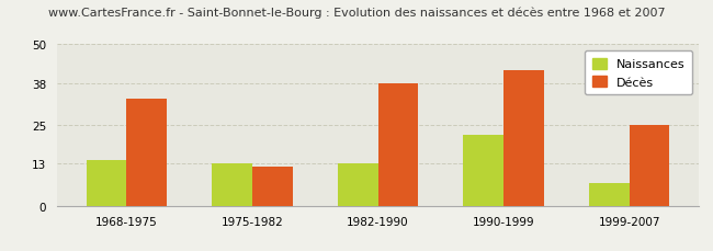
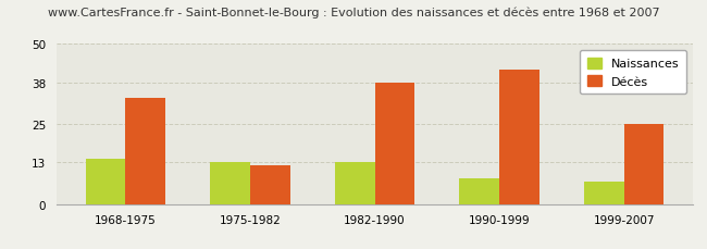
Naissances/1990-1999: 22 -> 8
